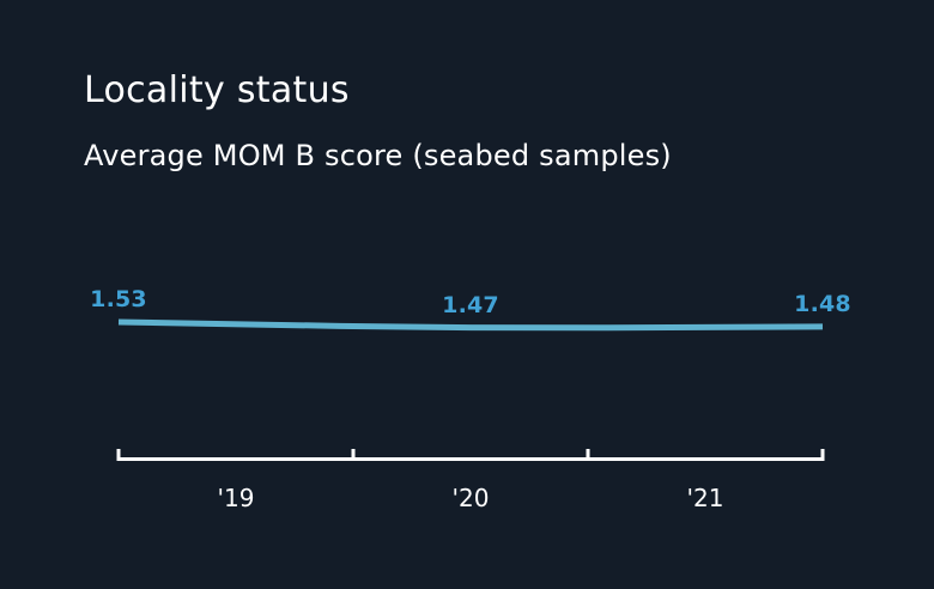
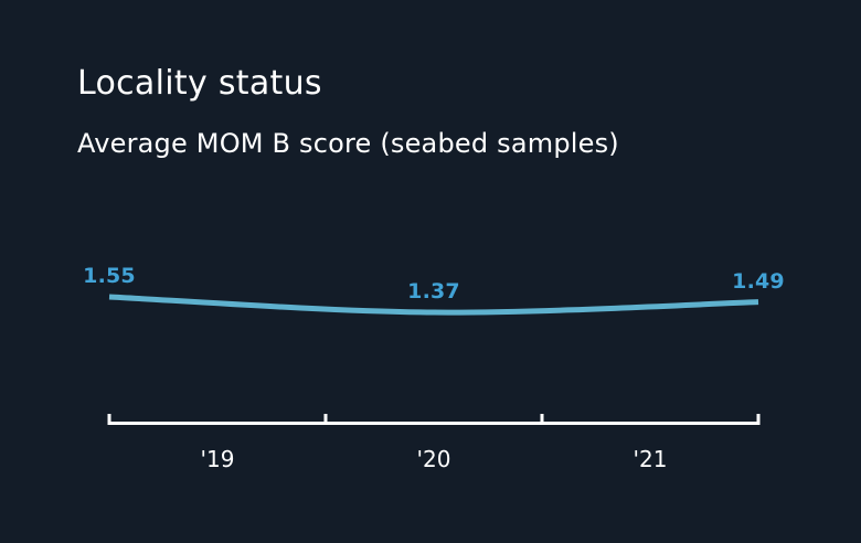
'19: 1.53 -> 1.55
'20: 1.47 -> 1.37
'21: 1.48 -> 1.49
